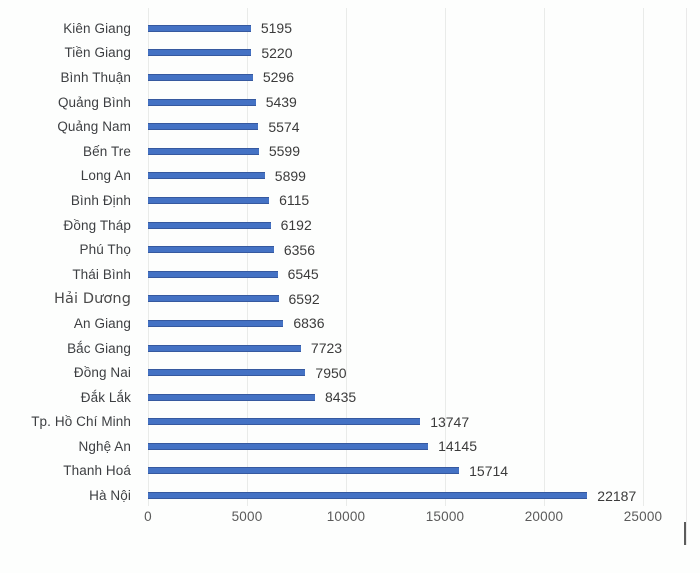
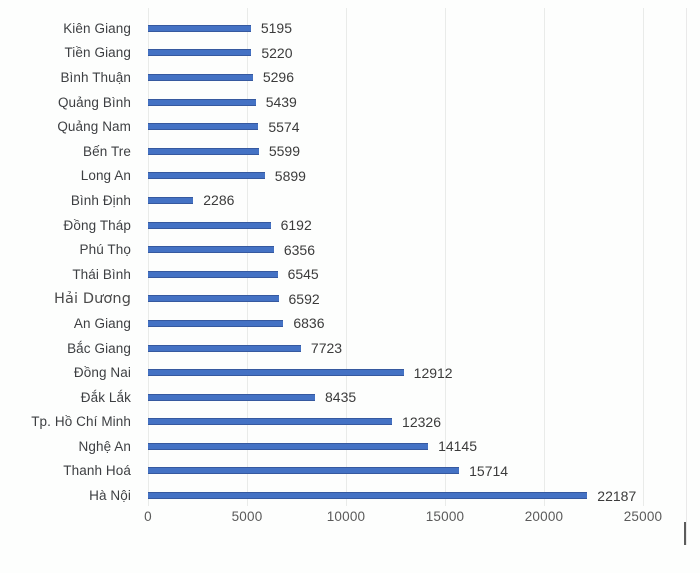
Bình Định: 6115 -> 2286
Đồng Nai: 7950 -> 12912
Tp. Hồ Chí Minh: 13747 -> 12326
